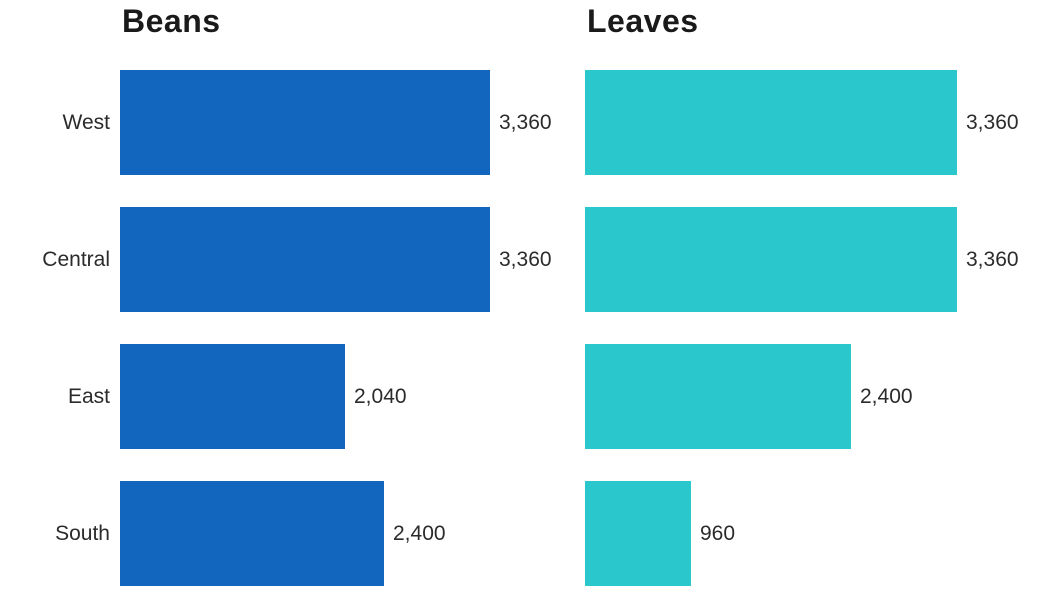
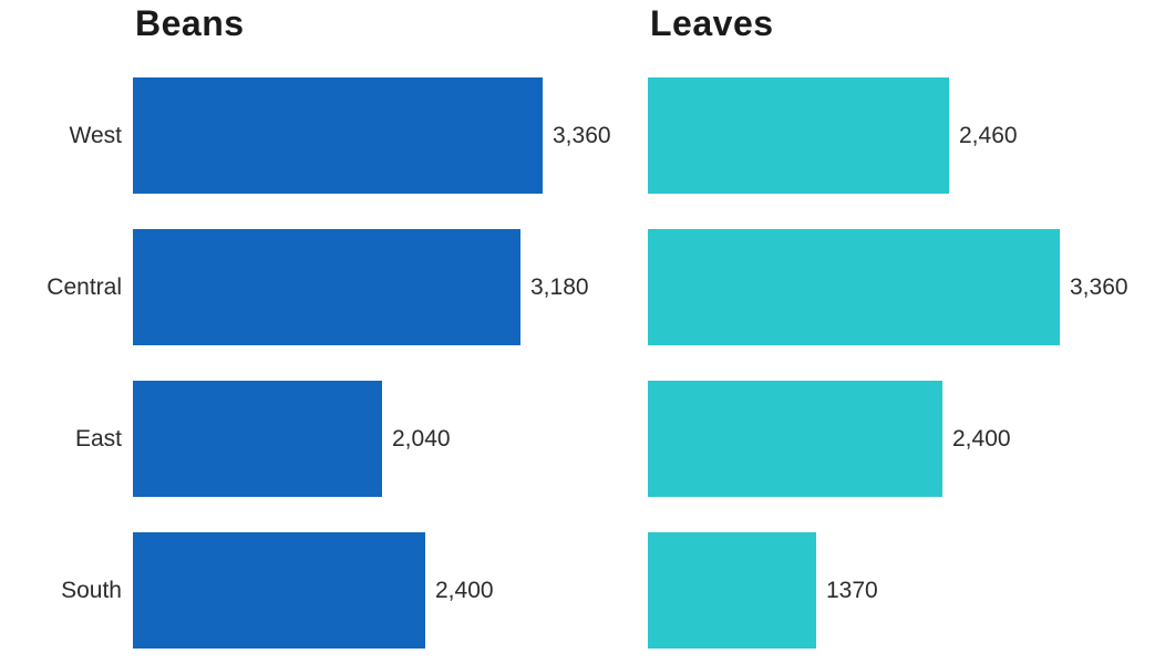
Beans/Central: 3,360 -> 3,180
Leaves/West: 3,360 -> 2,460
Leaves/South: 960 -> 1370
